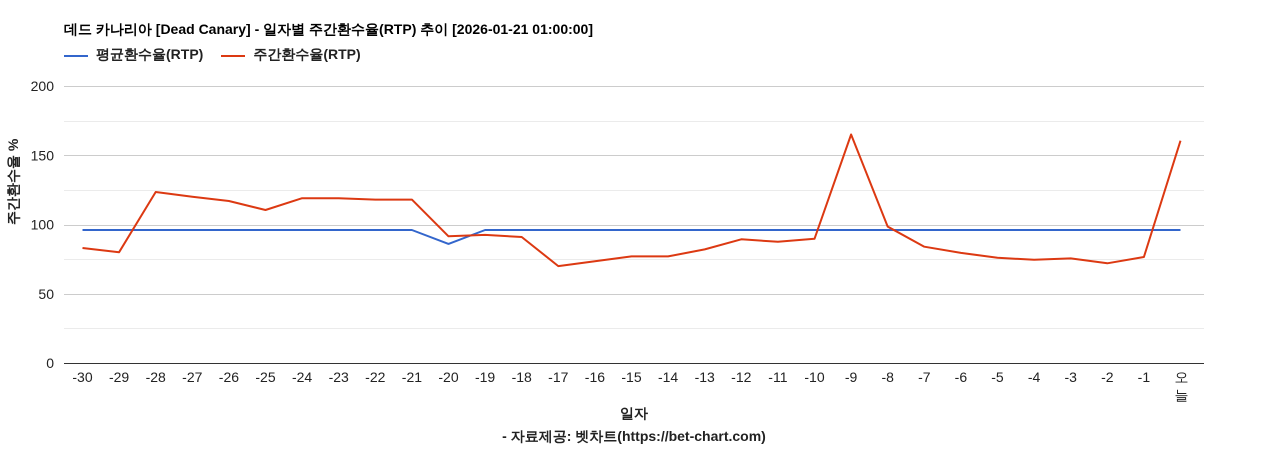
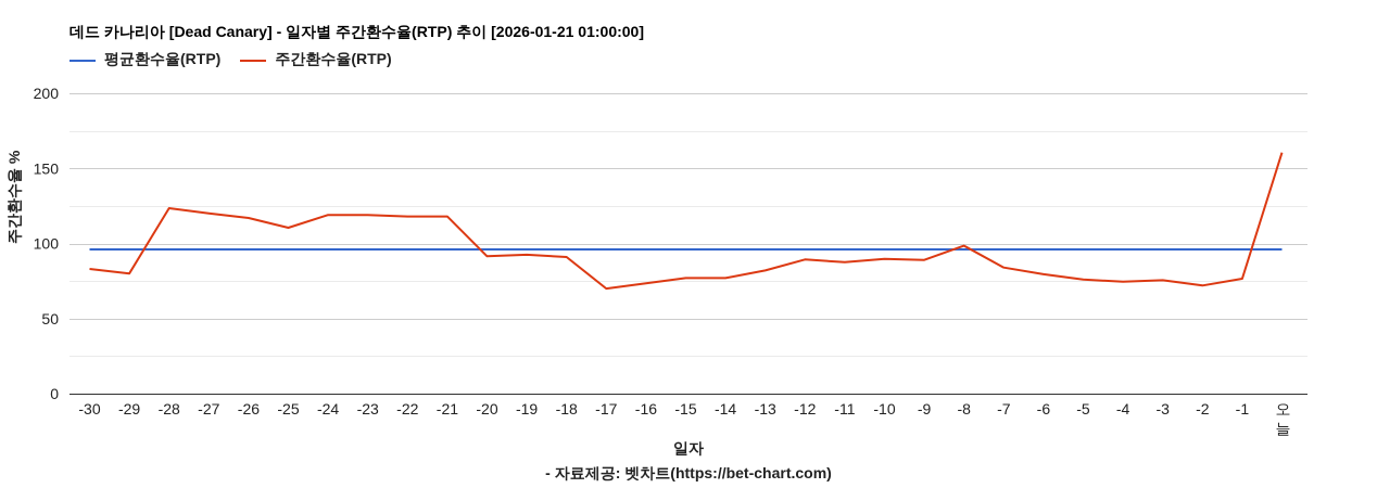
평균환수율(RTP)/-20: 86 -> 96
주간환수율(RTP)/-9: 165 -> 89
